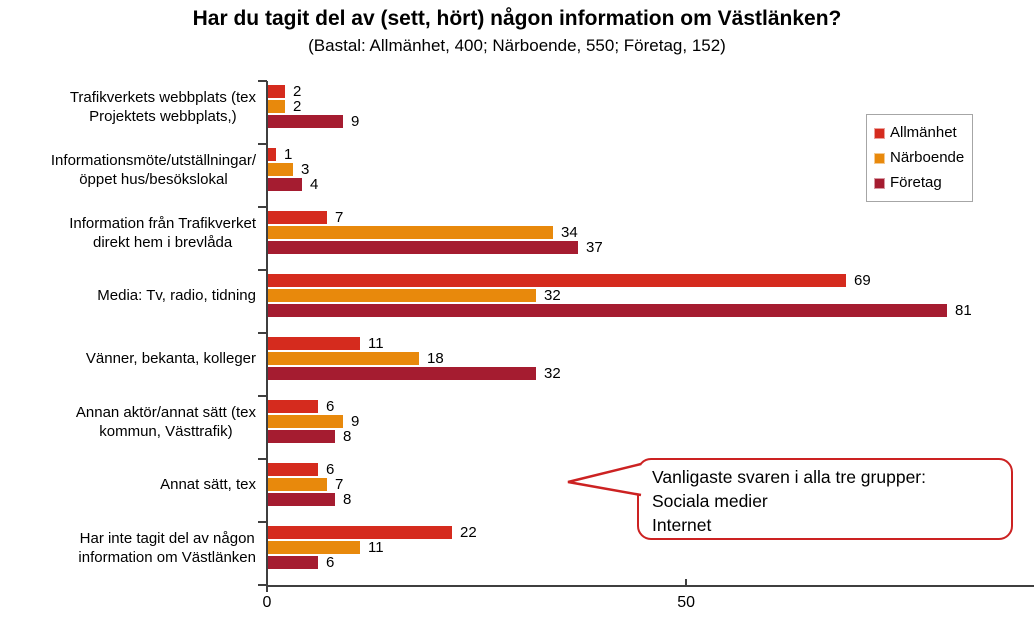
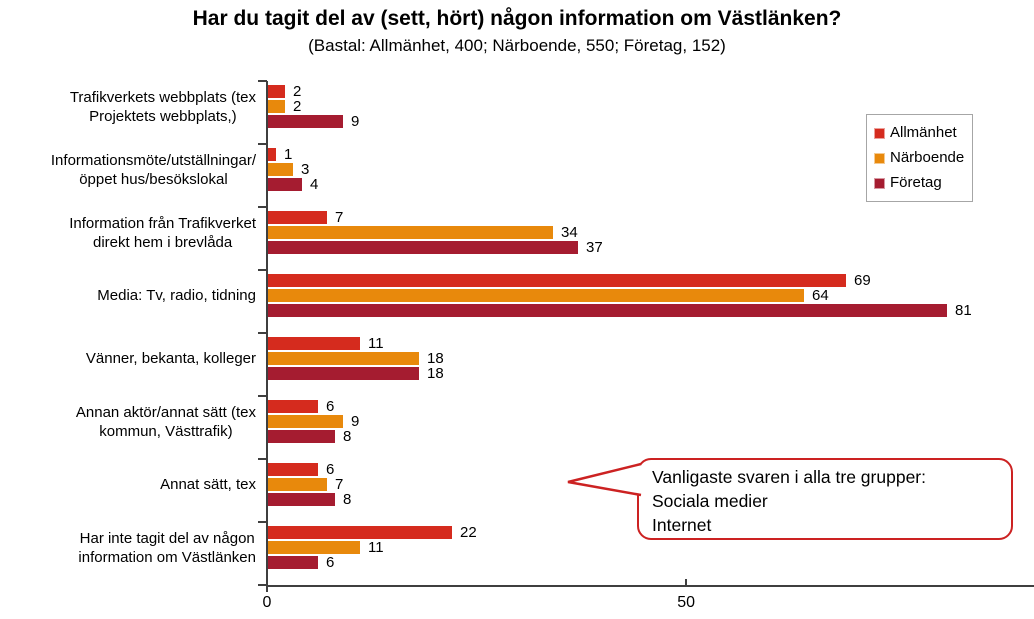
Närboende/Media: Tv, radio, tidning: 32 -> 64
Företag/Vänner, bekanta, kolleger: 32 -> 18
